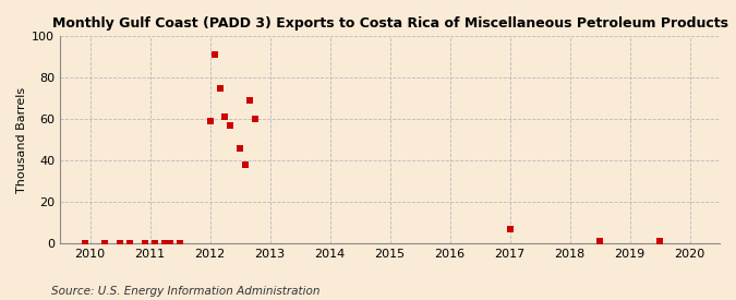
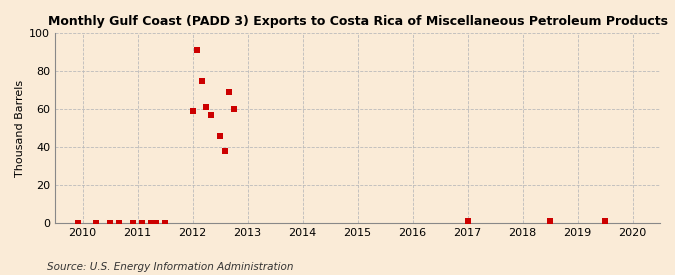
2017: 7 -> 1
